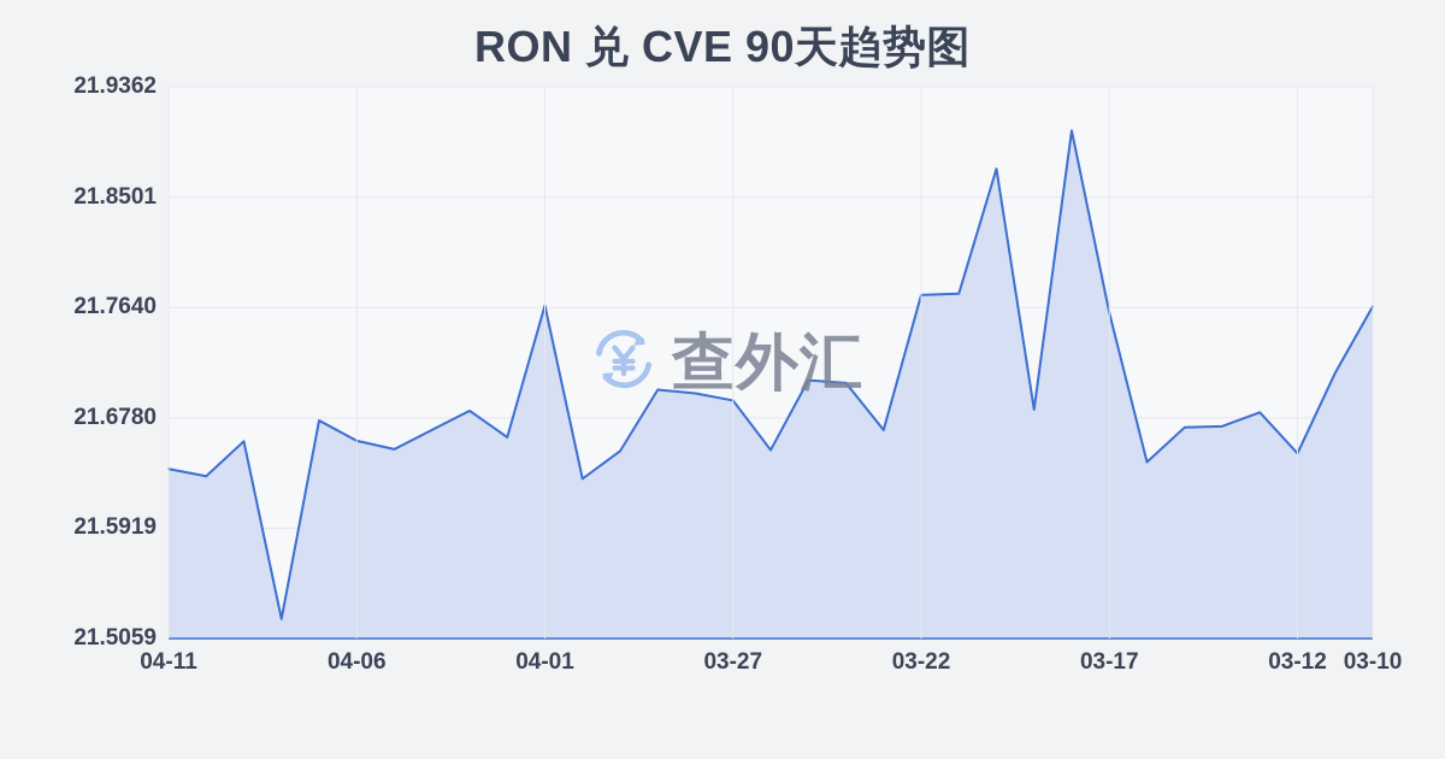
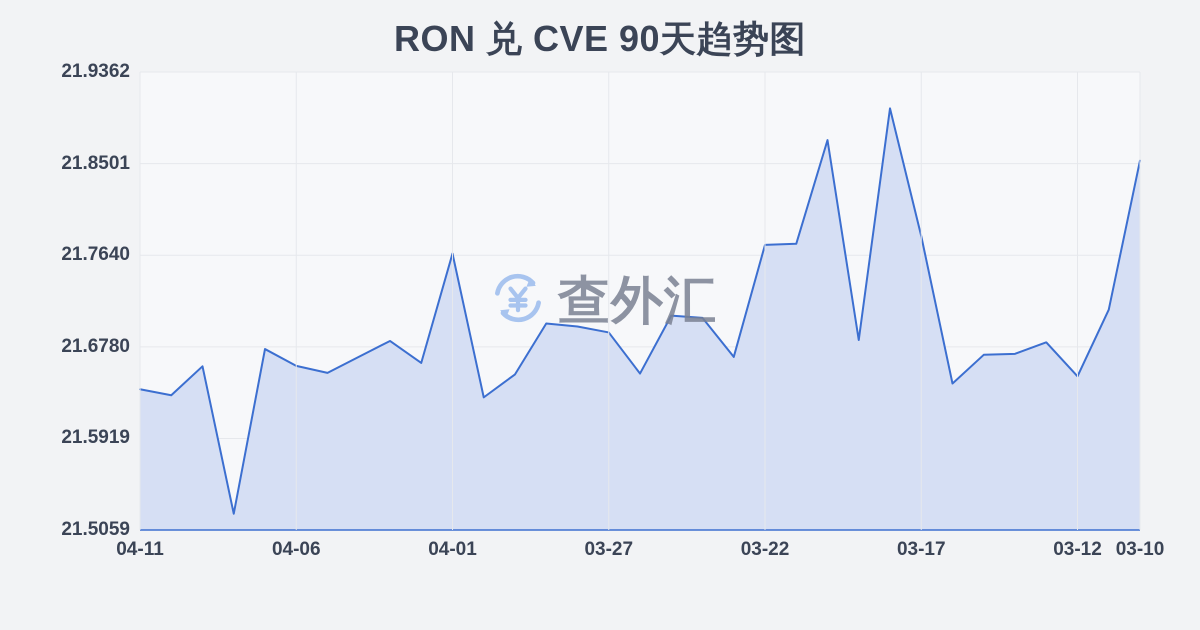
03-17: 21.760 -> 21.782
03-10: 21.765 -> 21.853
